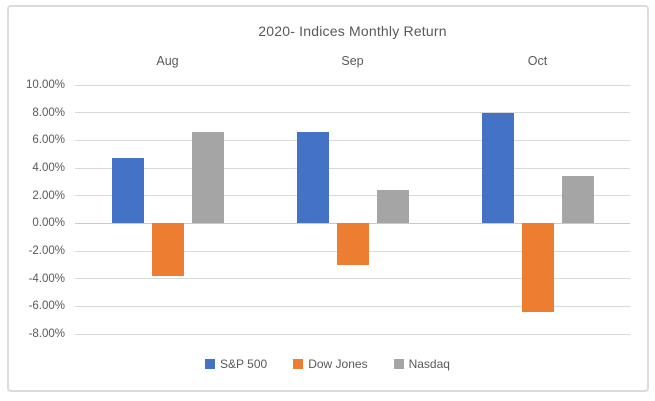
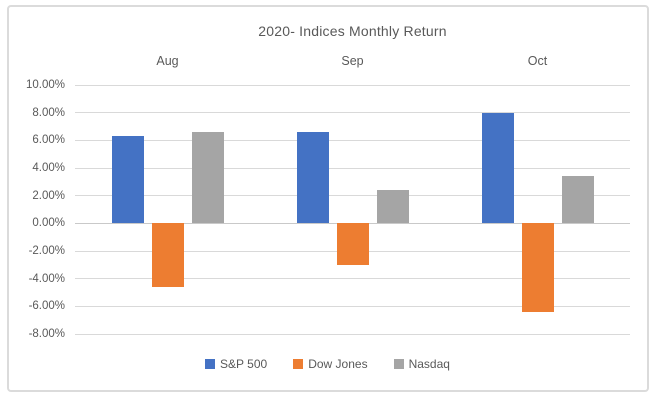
S&P 500/Aug: 4.7% -> 6.3%
Dow Jones/Aug: -3.8% -> -4.6%
